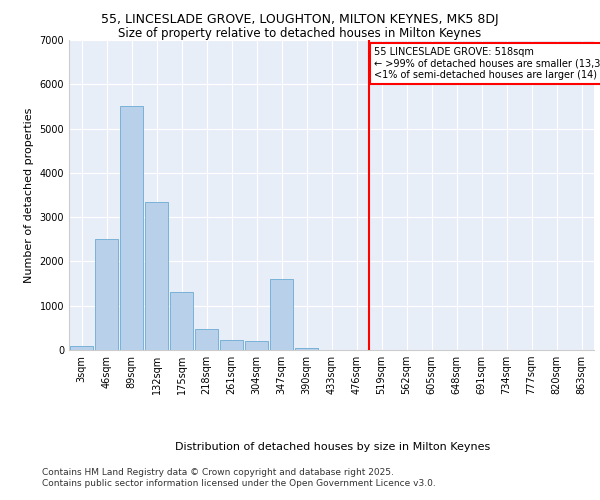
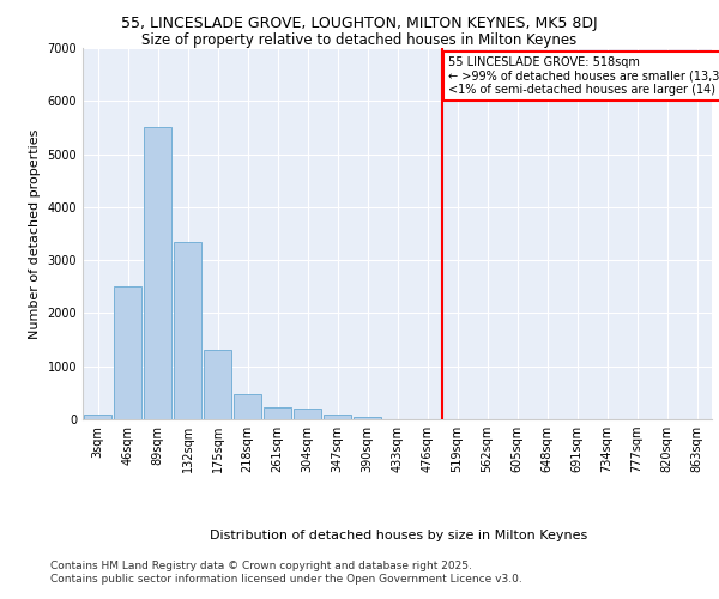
347sqm: 1600 -> 90
